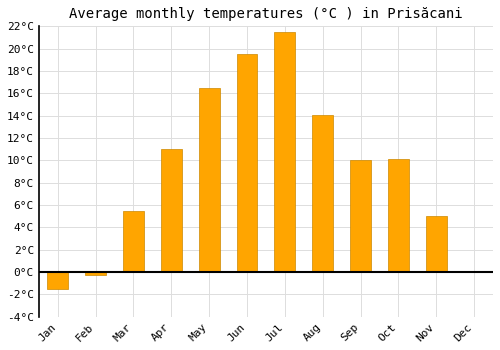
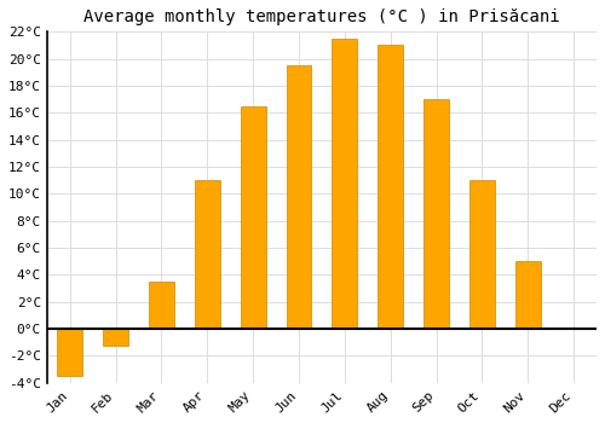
Jan: -1.5°C -> -3.5°C
Feb: -0.3°C -> -1.2°C
Mar: 5.5°C -> 3.5°C
Aug: 14.1°C -> 21.0°C
Sep: 10.0°C -> 17.0°C
Oct: 10.1°C -> 11.0°C
